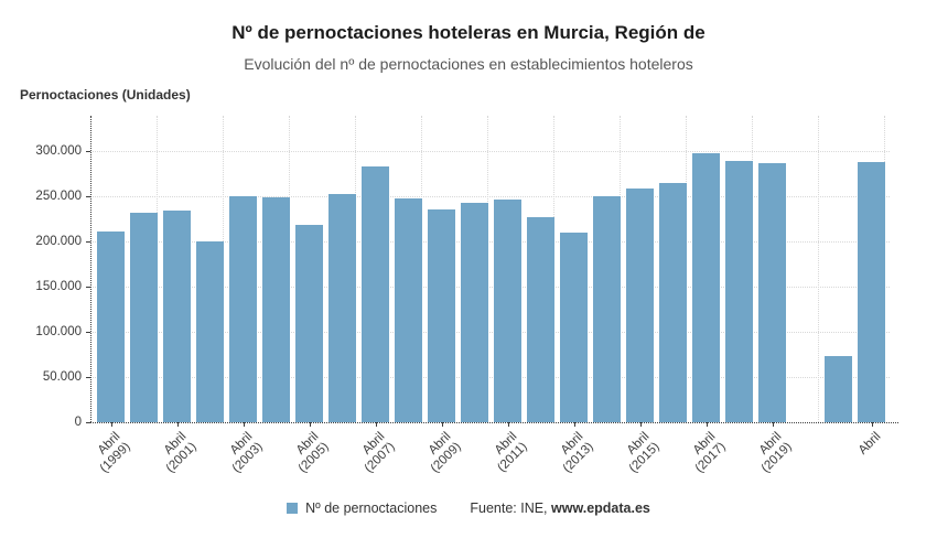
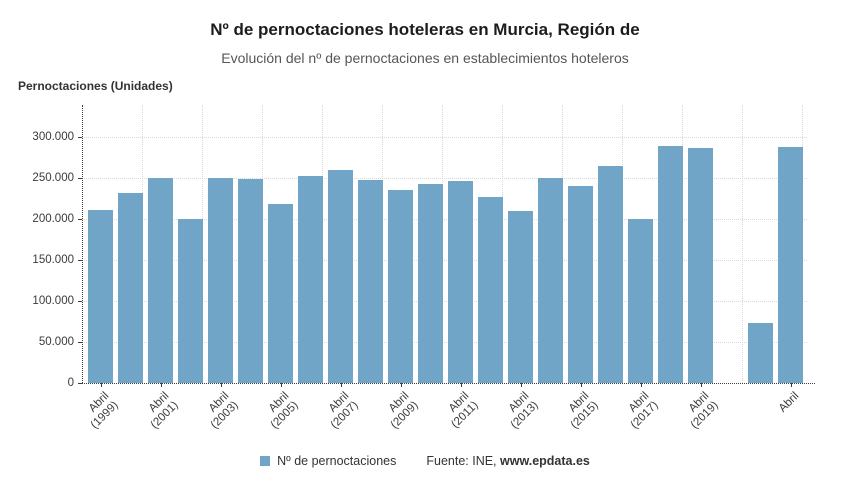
Abril (2001): 230000 -> 250000
Abril (2007): 280000 -> 260000
Abril (2015): 260000 -> 240000
Abril (2017): 300000 -> 200000
